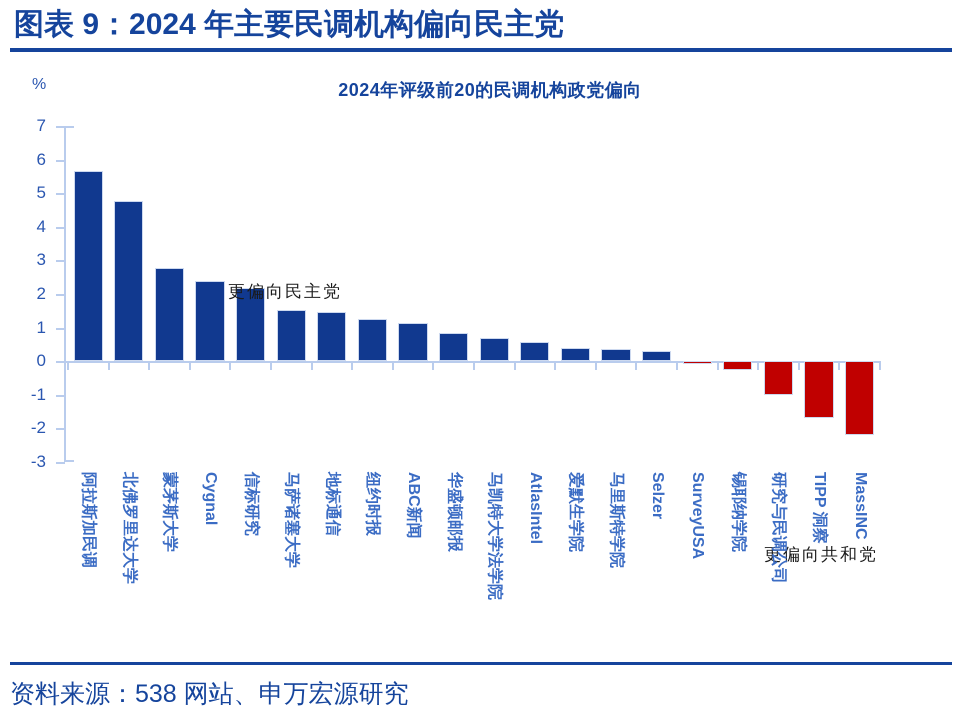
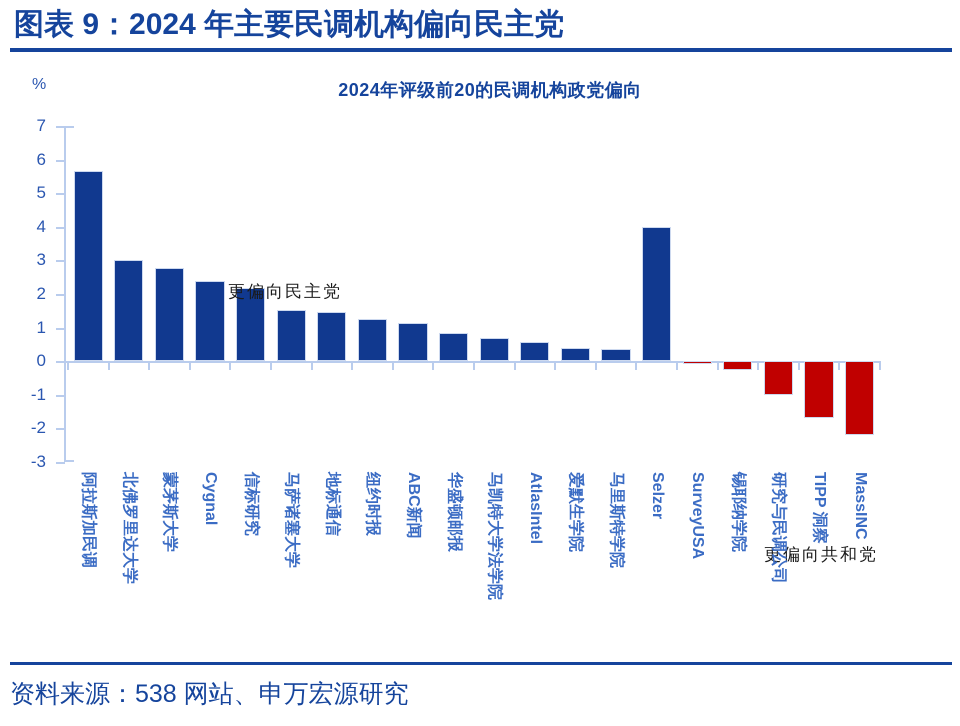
北佛罗里达大学: 4.8 -> 3.0
Selzer: 0.3 -> 4.0
